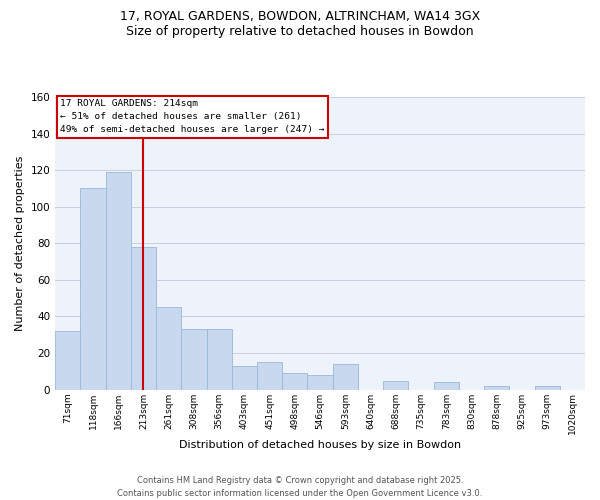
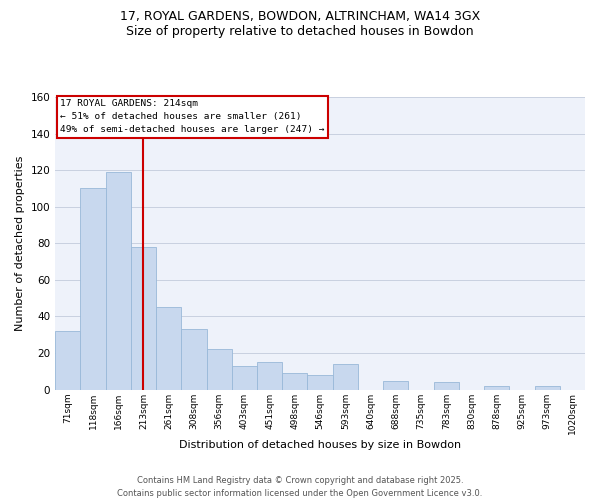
356sqm: 33 -> 22
